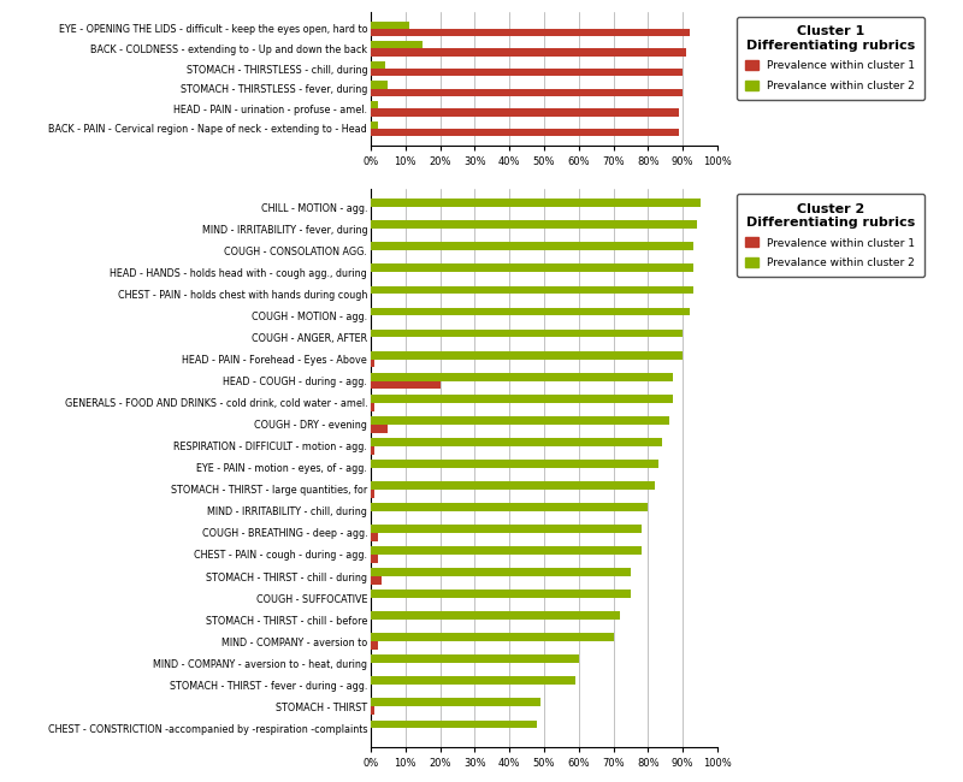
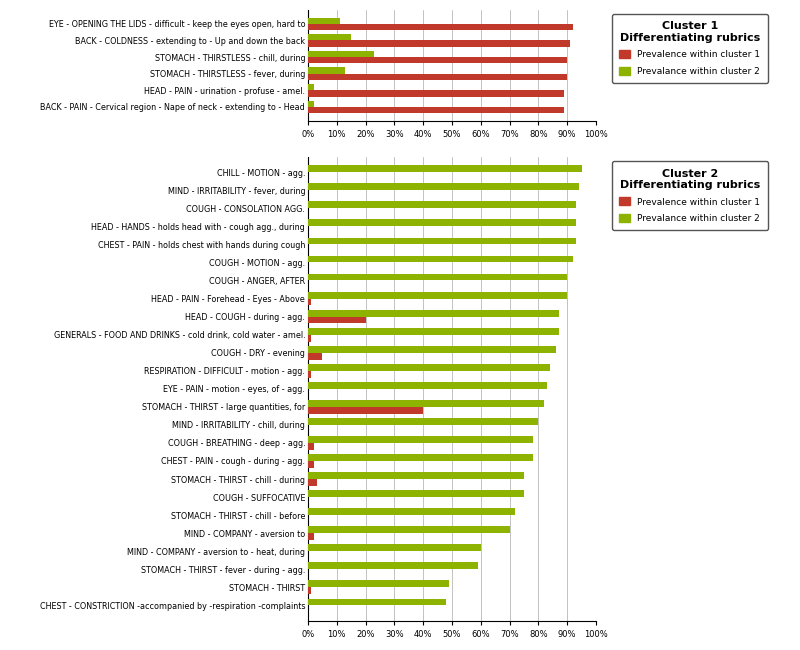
Prevalance within cluster 2/STOMACH - THIRSTLESS - chill, during: 4% -> 23%
Prevalance within cluster 2/STOMACH - THIRSTLESS - fever, during: 5% -> 13%
Prevalence within cluster 1/STOMACH - THIRST - large quantities, for: 1% -> 40%
